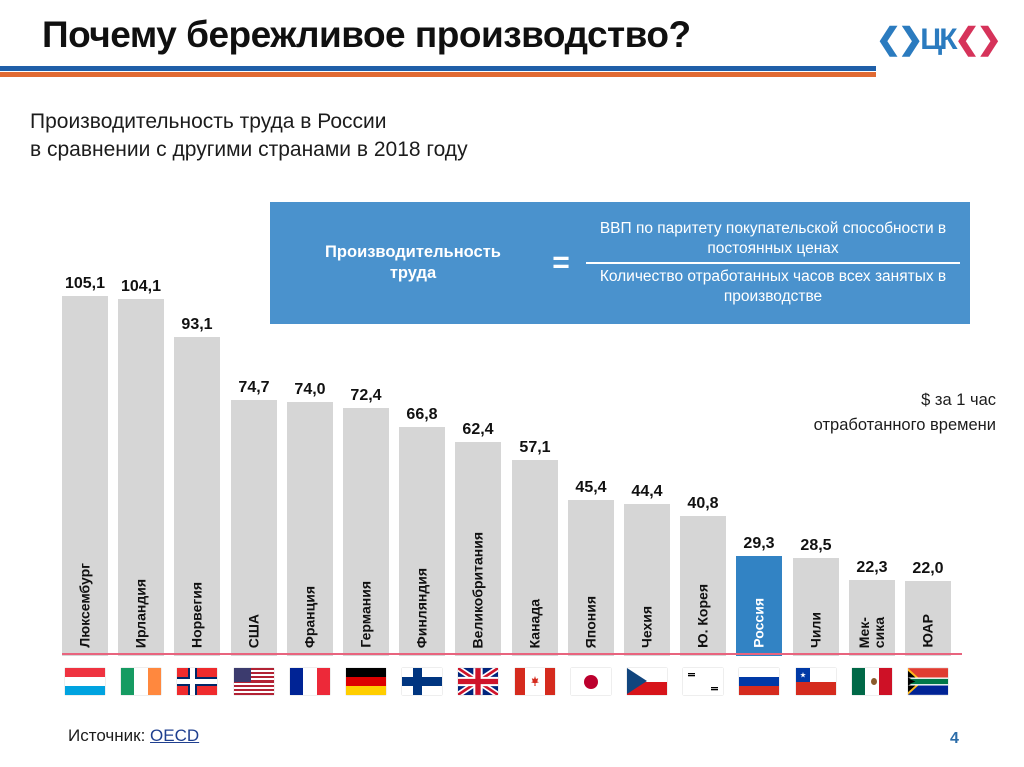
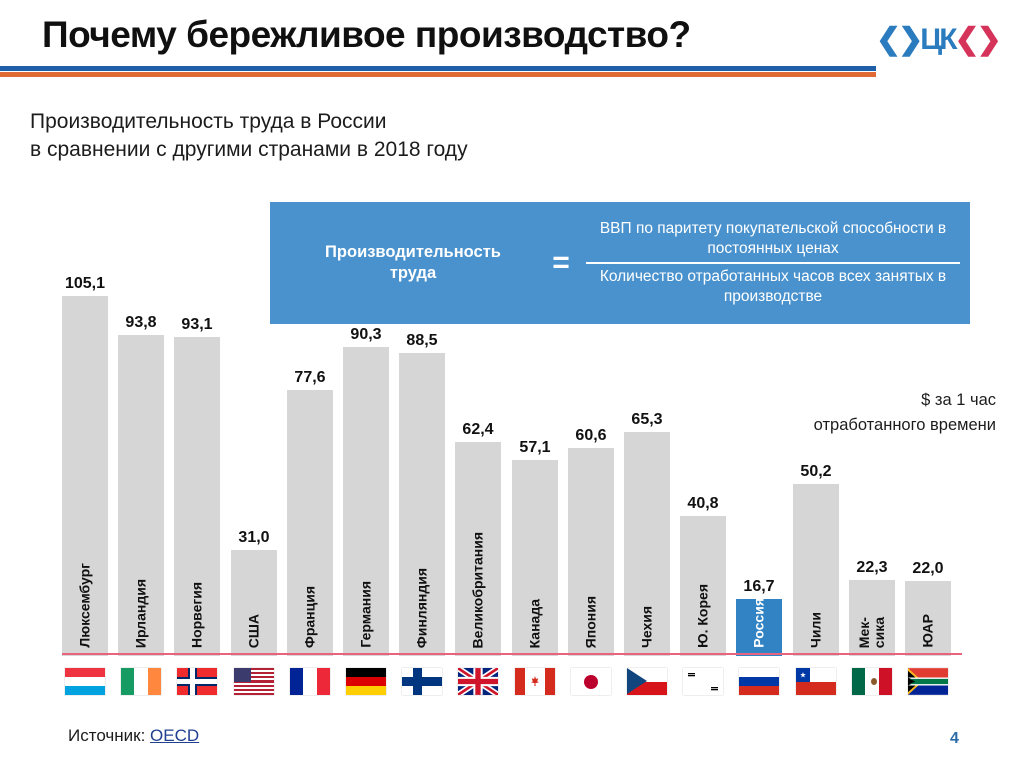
Ирландия: 104,1 -> 93,8
США: 74,7 -> 31,0
Франция: 74,0 -> 77,6
Германия: 72,4 -> 90,3
Финляндия: 66,8 -> 88,5
Япония: 45,4 -> 60,6
Чехия: 44,4 -> 65,3
Россия: 29,3 -> 16,7
Чили: 28,5 -> 50,2
